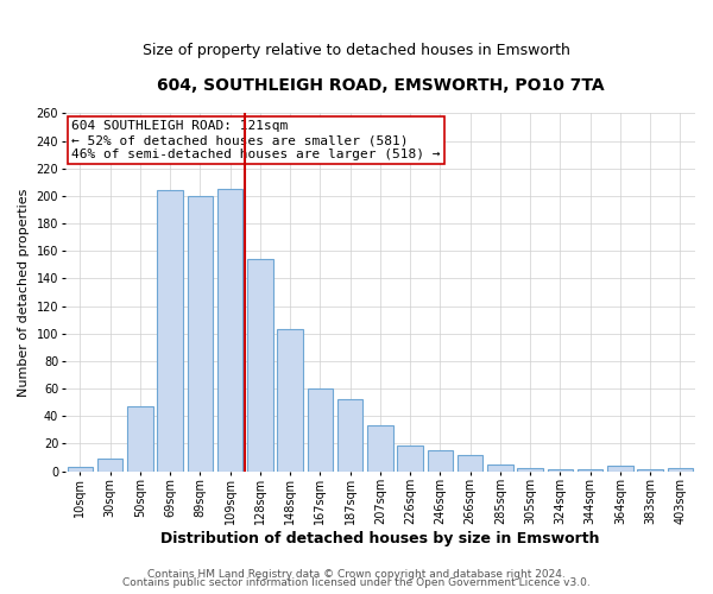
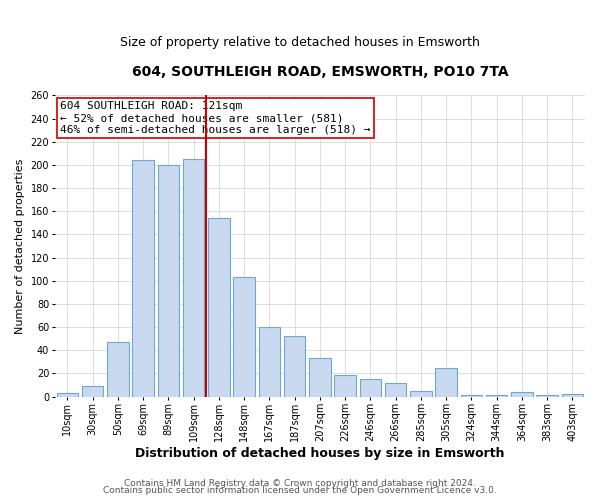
305sqm: 2 -> 25
